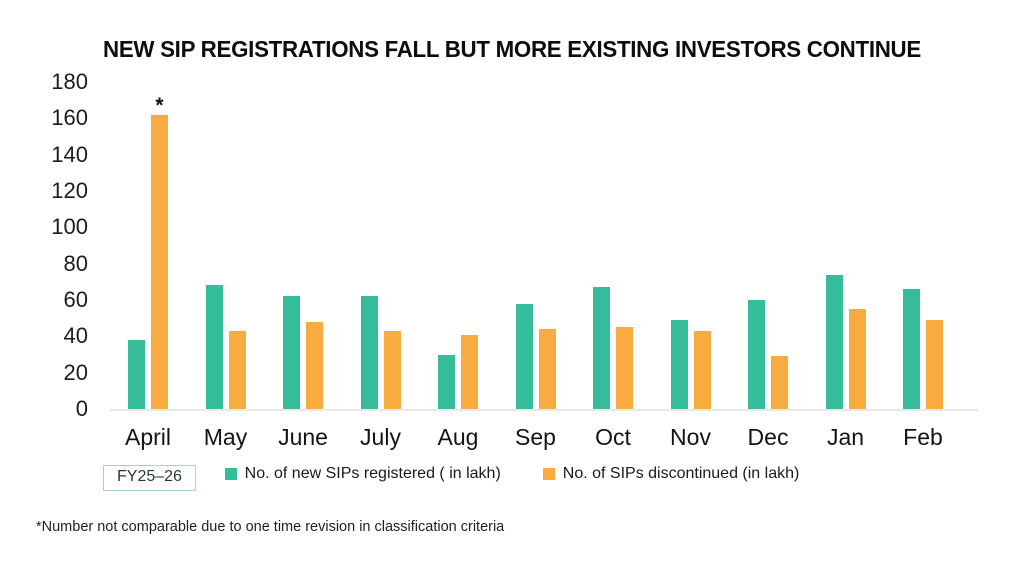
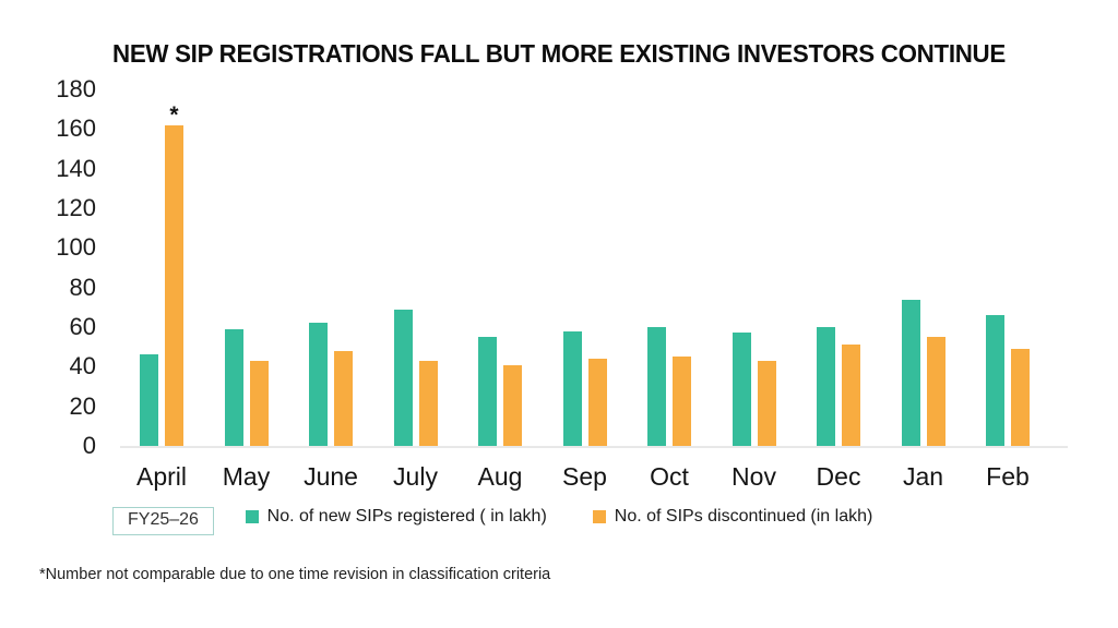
No. of new SIPs registered ( in lakh)/April: 38 -> 46
No. of new SIPs registered ( in lakh)/May: 68 -> 59
No. of new SIPs registered ( in lakh)/July: 62 -> 69
No. of new SIPs registered ( in lakh)/Aug: 30 -> 55
No. of new SIPs registered ( in lakh)/Oct: 67 -> 60
No. of new SIPs registered ( in lakh)/Nov: 49 -> 57
No. of SIPs discontinued (in lakh)/Dec: 29 -> 51
